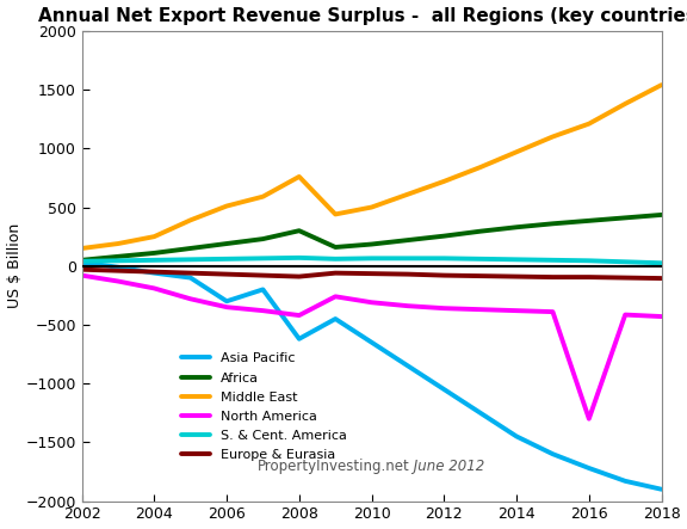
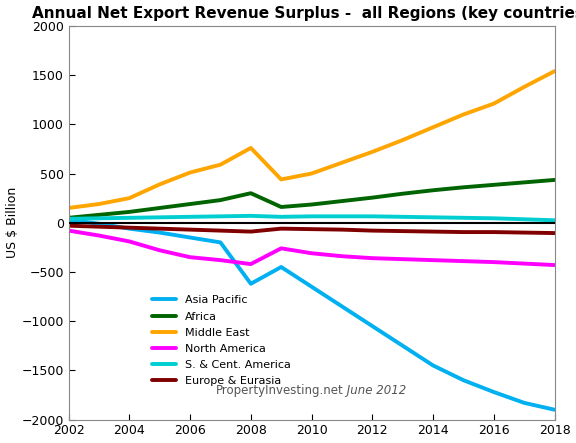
Asia Pacific/2006: -300 -> -150
North America/2016: -1300 -> -400
